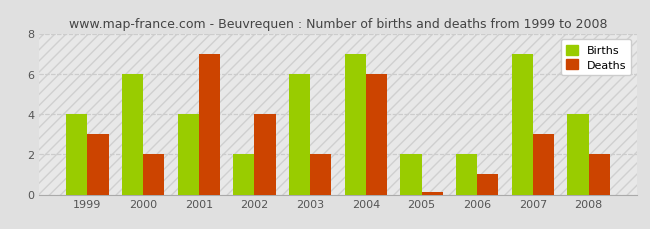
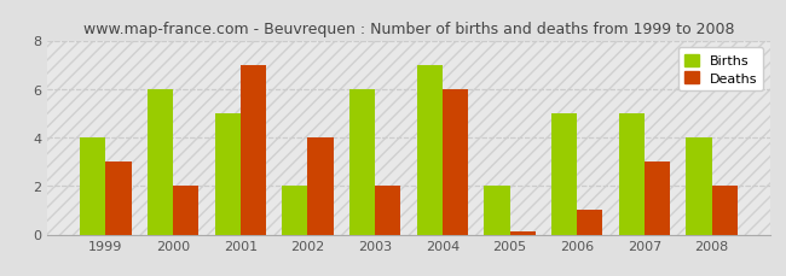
Births/2001: 4 -> 5
Births/2006: 2 -> 5
Births/2007: 7 -> 5
